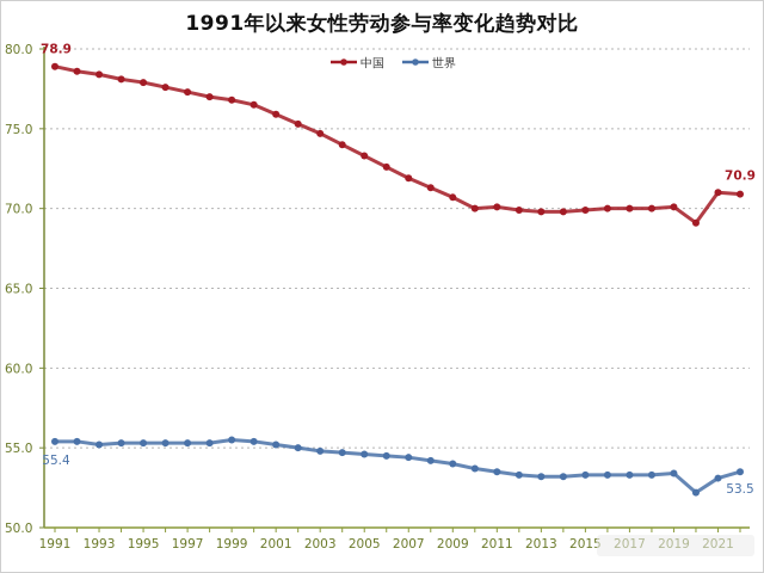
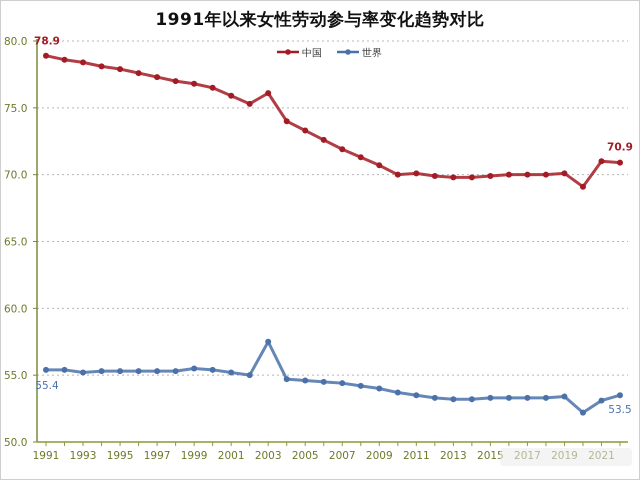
中国/2003: 74.7 -> 76.1
世界/2003: 54.8 -> 57.5
